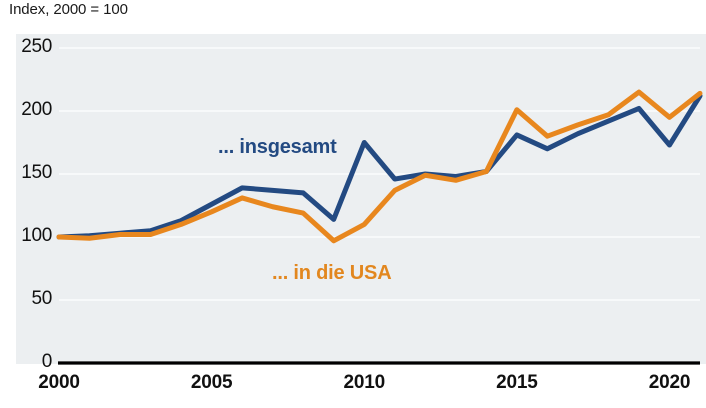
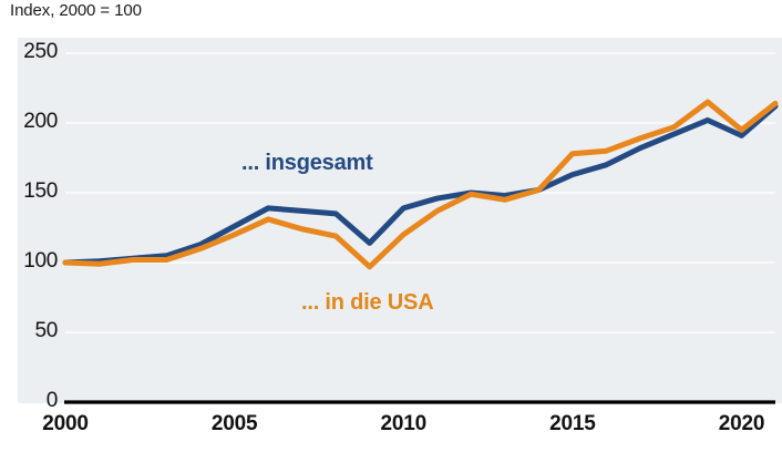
... insgesamt/2010: 175 -> 139
... in die USA/2010: 110 -> 120
... insgesamt/2015: 181 -> 163
... in die USA/2015: 201 -> 178
... insgesamt/2020: 173 -> 191
